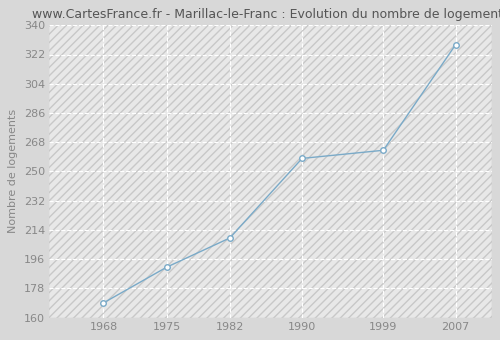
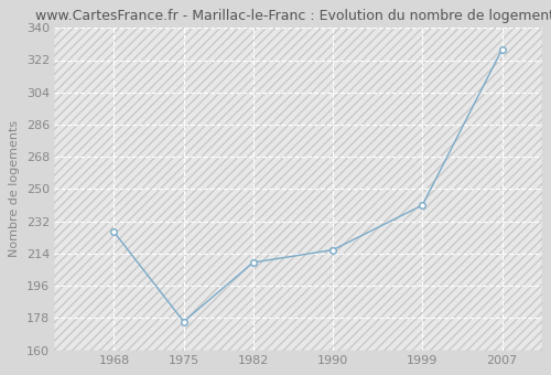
1968: 169 -> 226
1975: 191 -> 176
1990: 258 -> 216
1999: 263 -> 241
